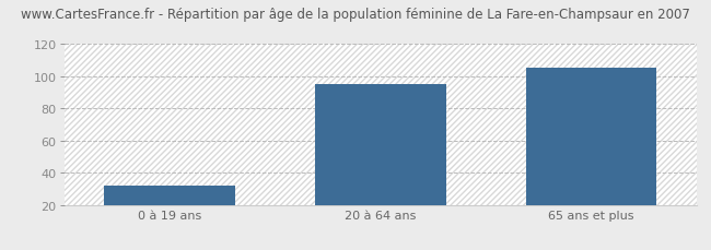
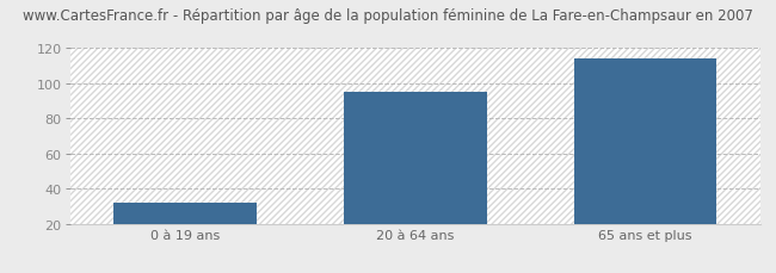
65 ans et plus: 105 -> 114
